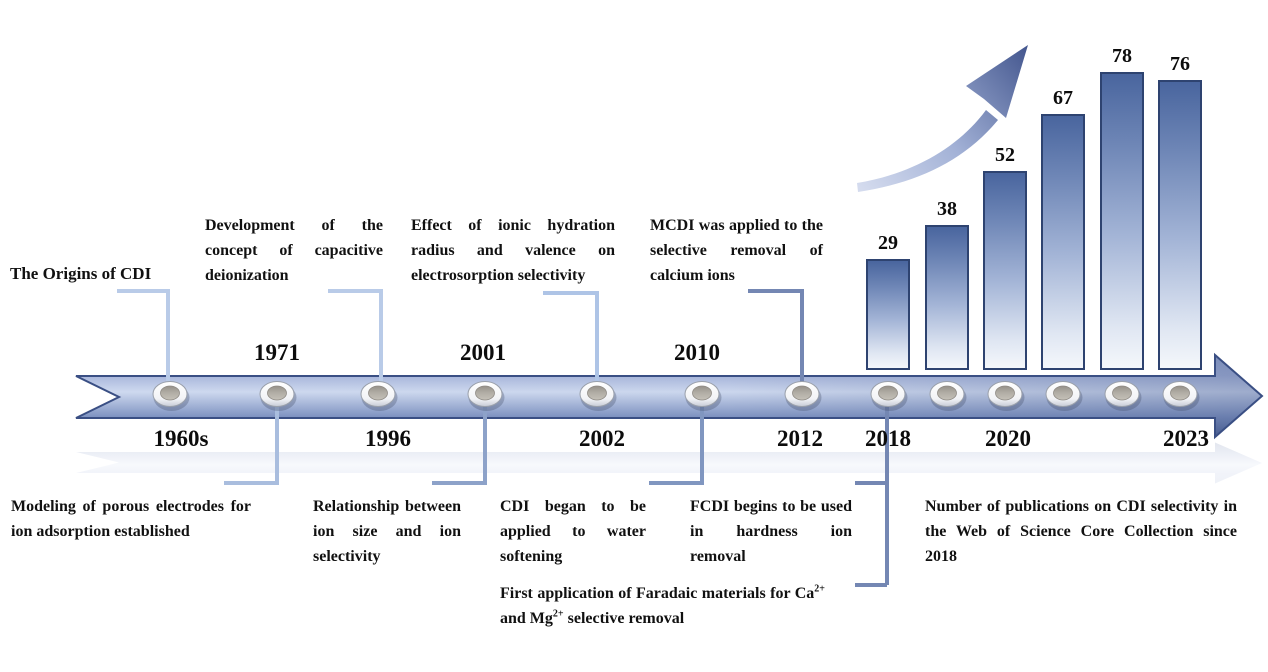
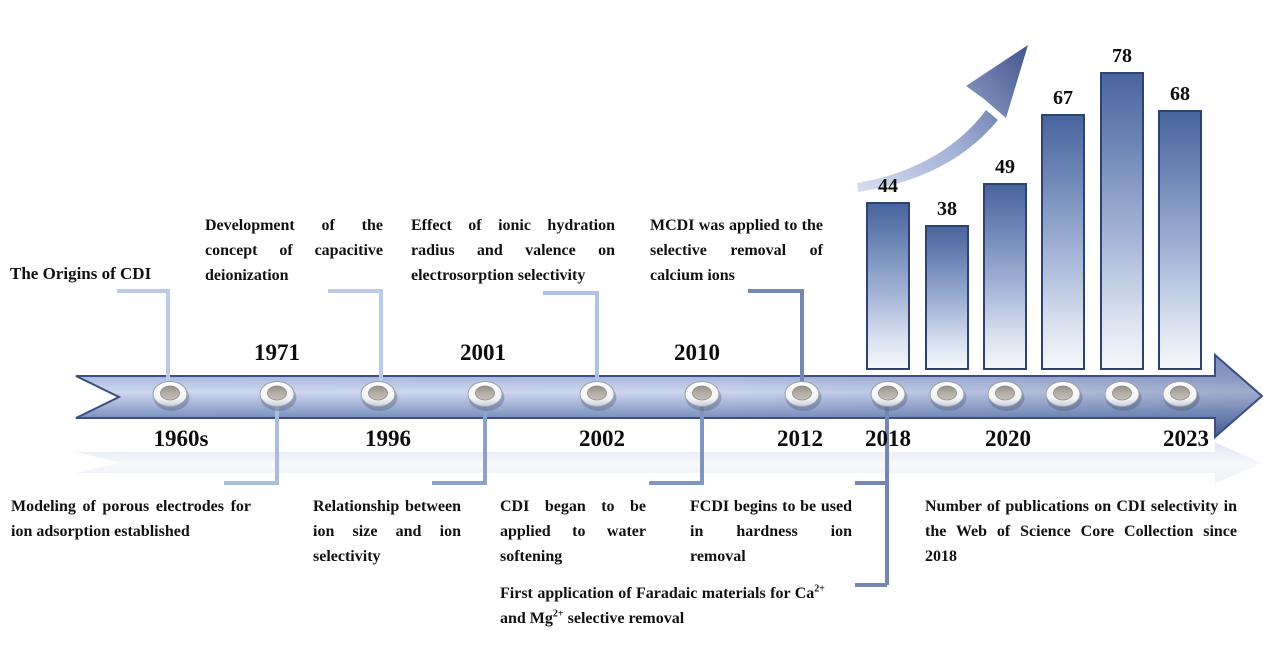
2018: 29 -> 44
2020: 52 -> 49
2023: 76 -> 68
